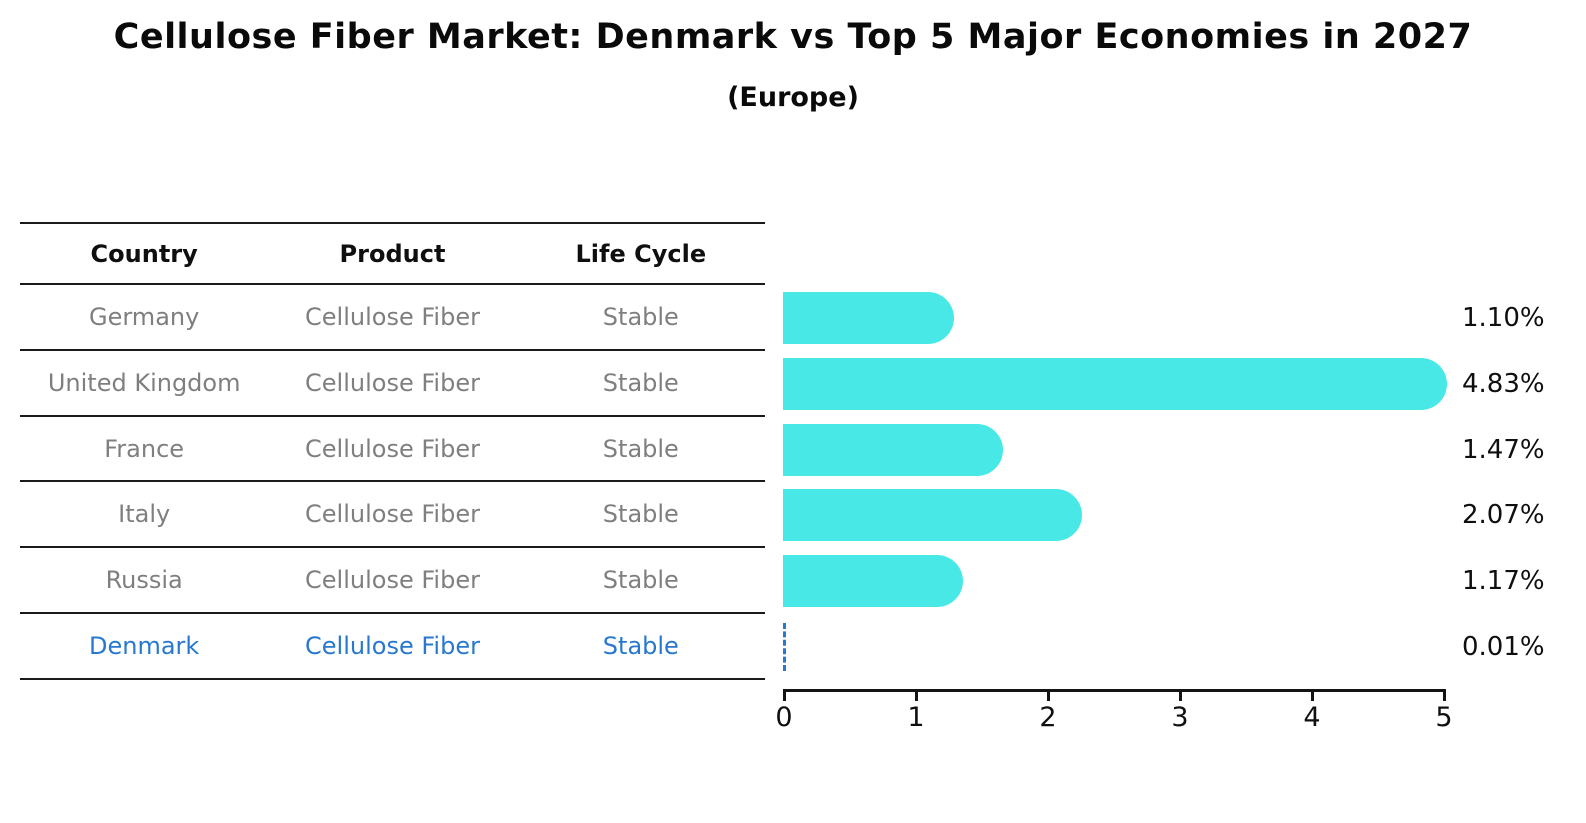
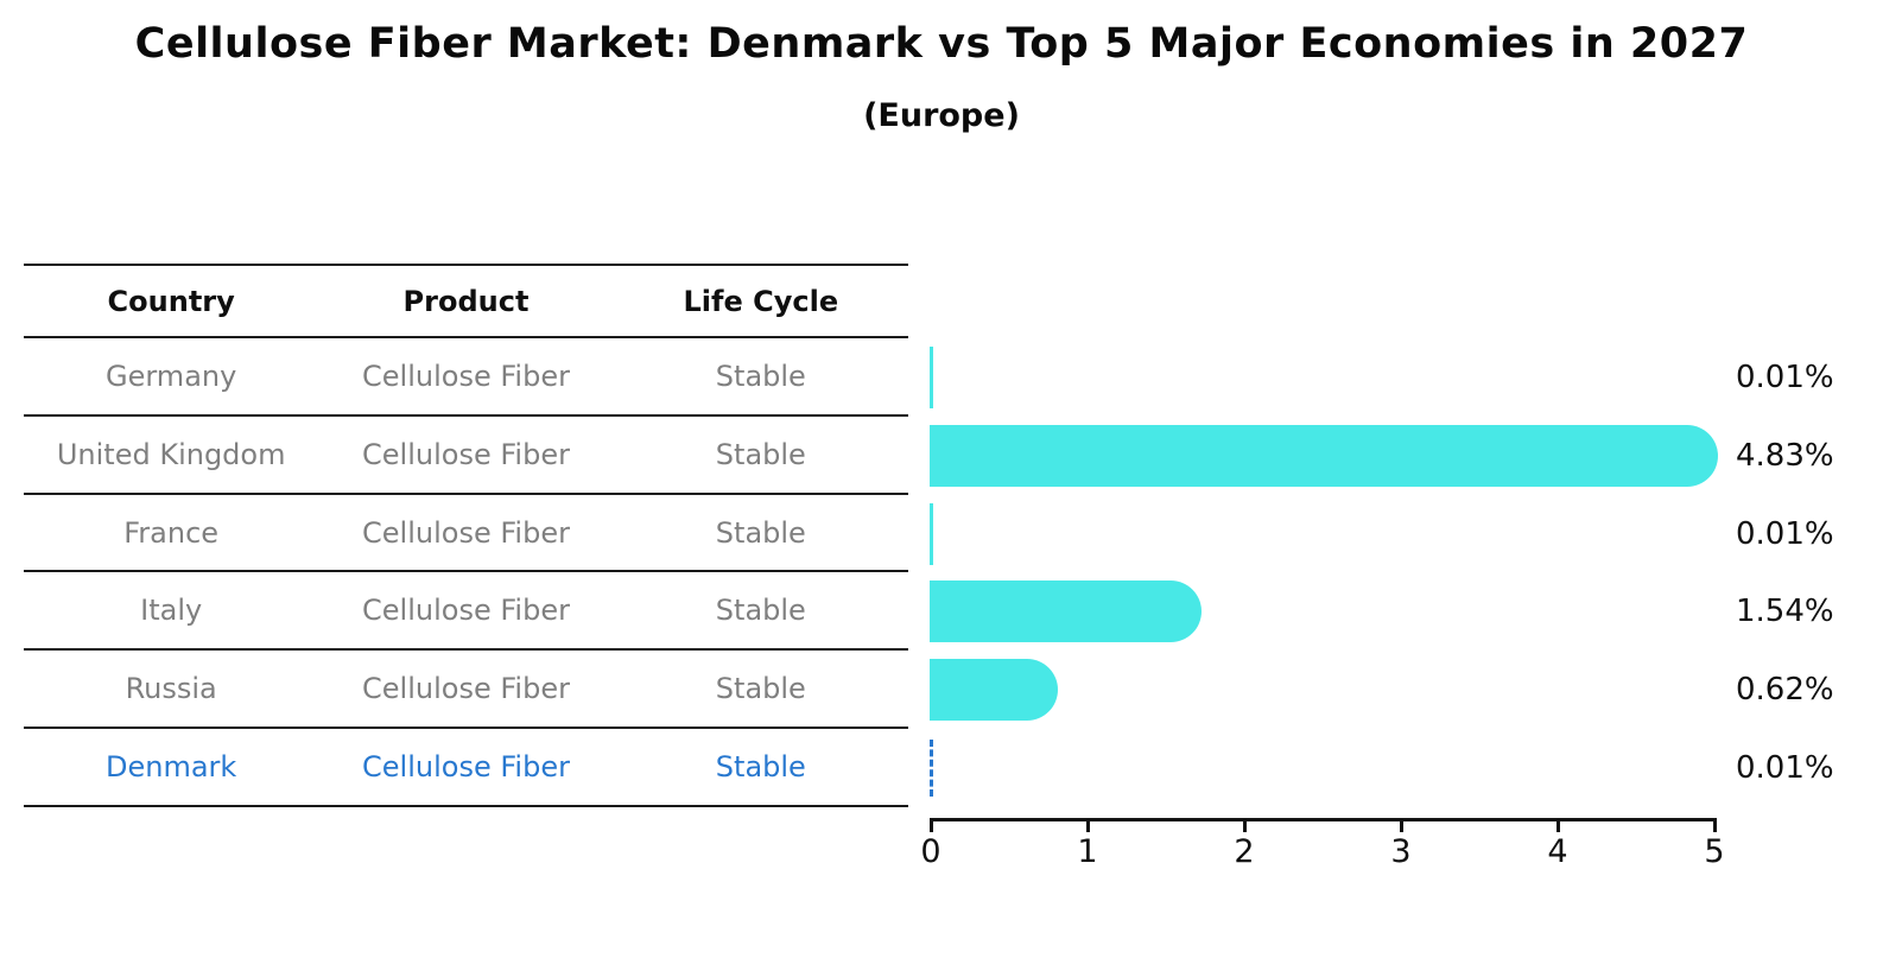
Germany: 1.10% -> 0.01%
France: 1.47% -> 0.01%
Italy: 2.07% -> 1.54%
Russia: 1.17% -> 0.62%
